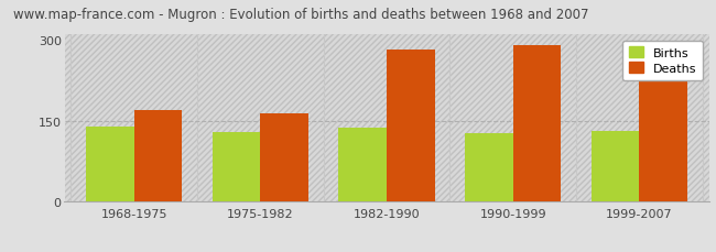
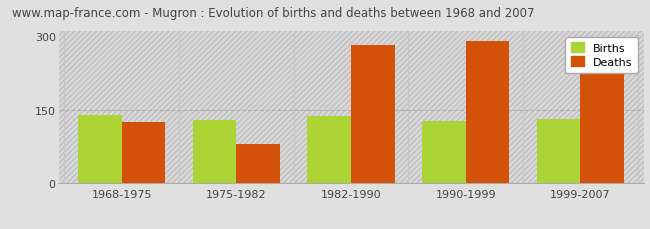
Deaths/1968-1975: 170 -> 125
Deaths/1975-1982: 164 -> 80
